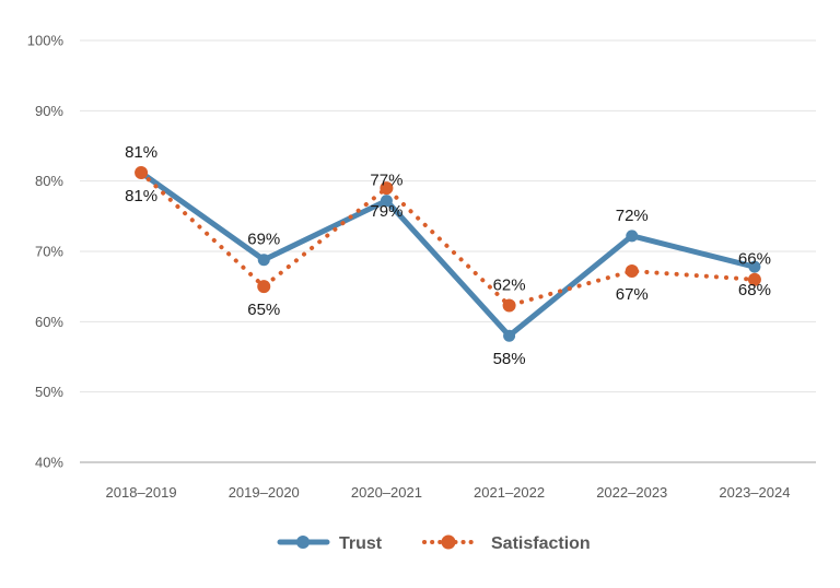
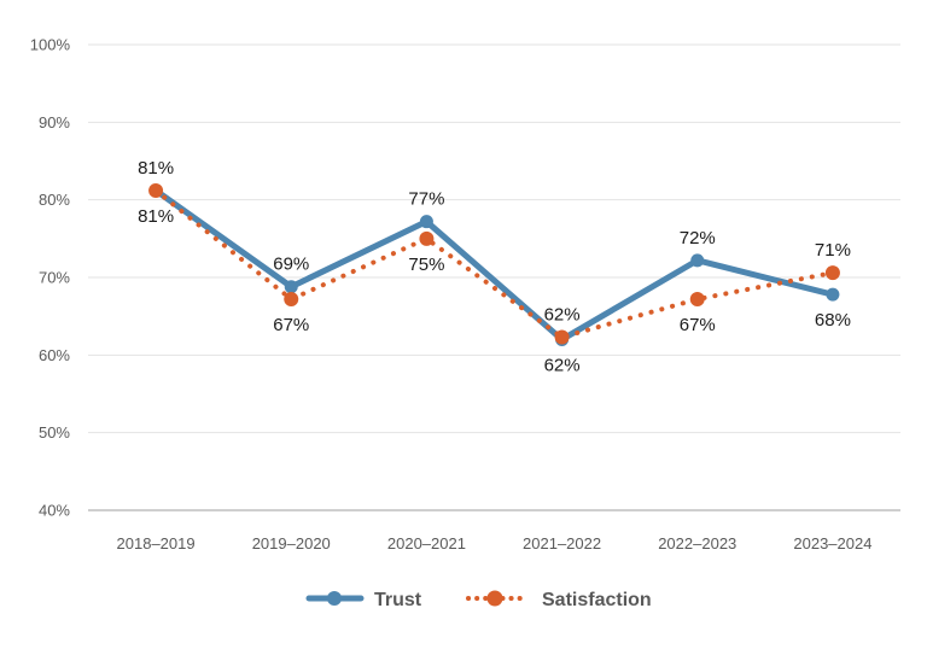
Satisfaction/2019–2020: 65% -> 67%
Satisfaction/2020–2021: 79% -> 75%
Trust/2021–2022: 58% -> 62%
Satisfaction/2023–2024: 66% -> 71%
